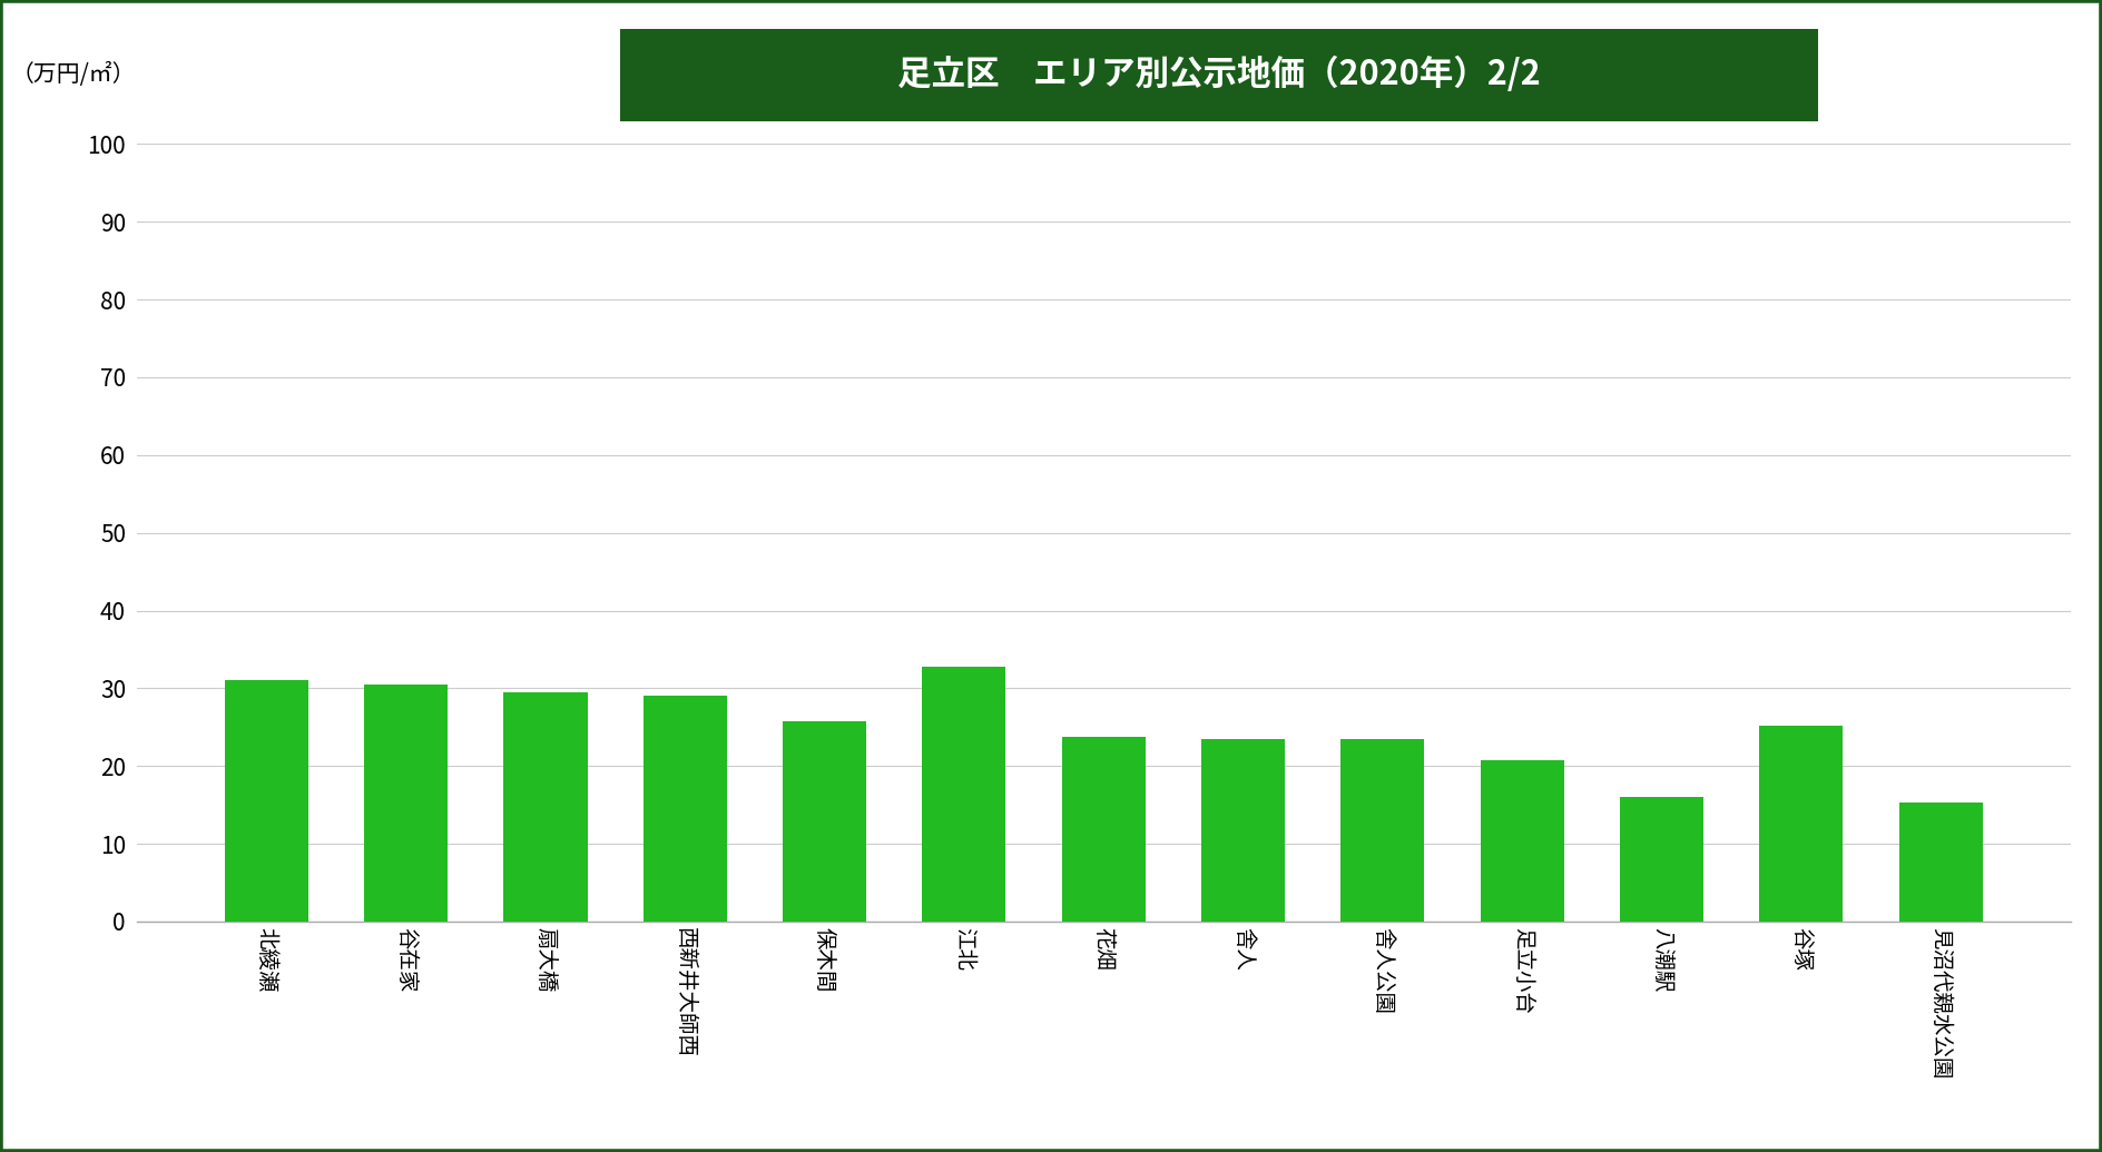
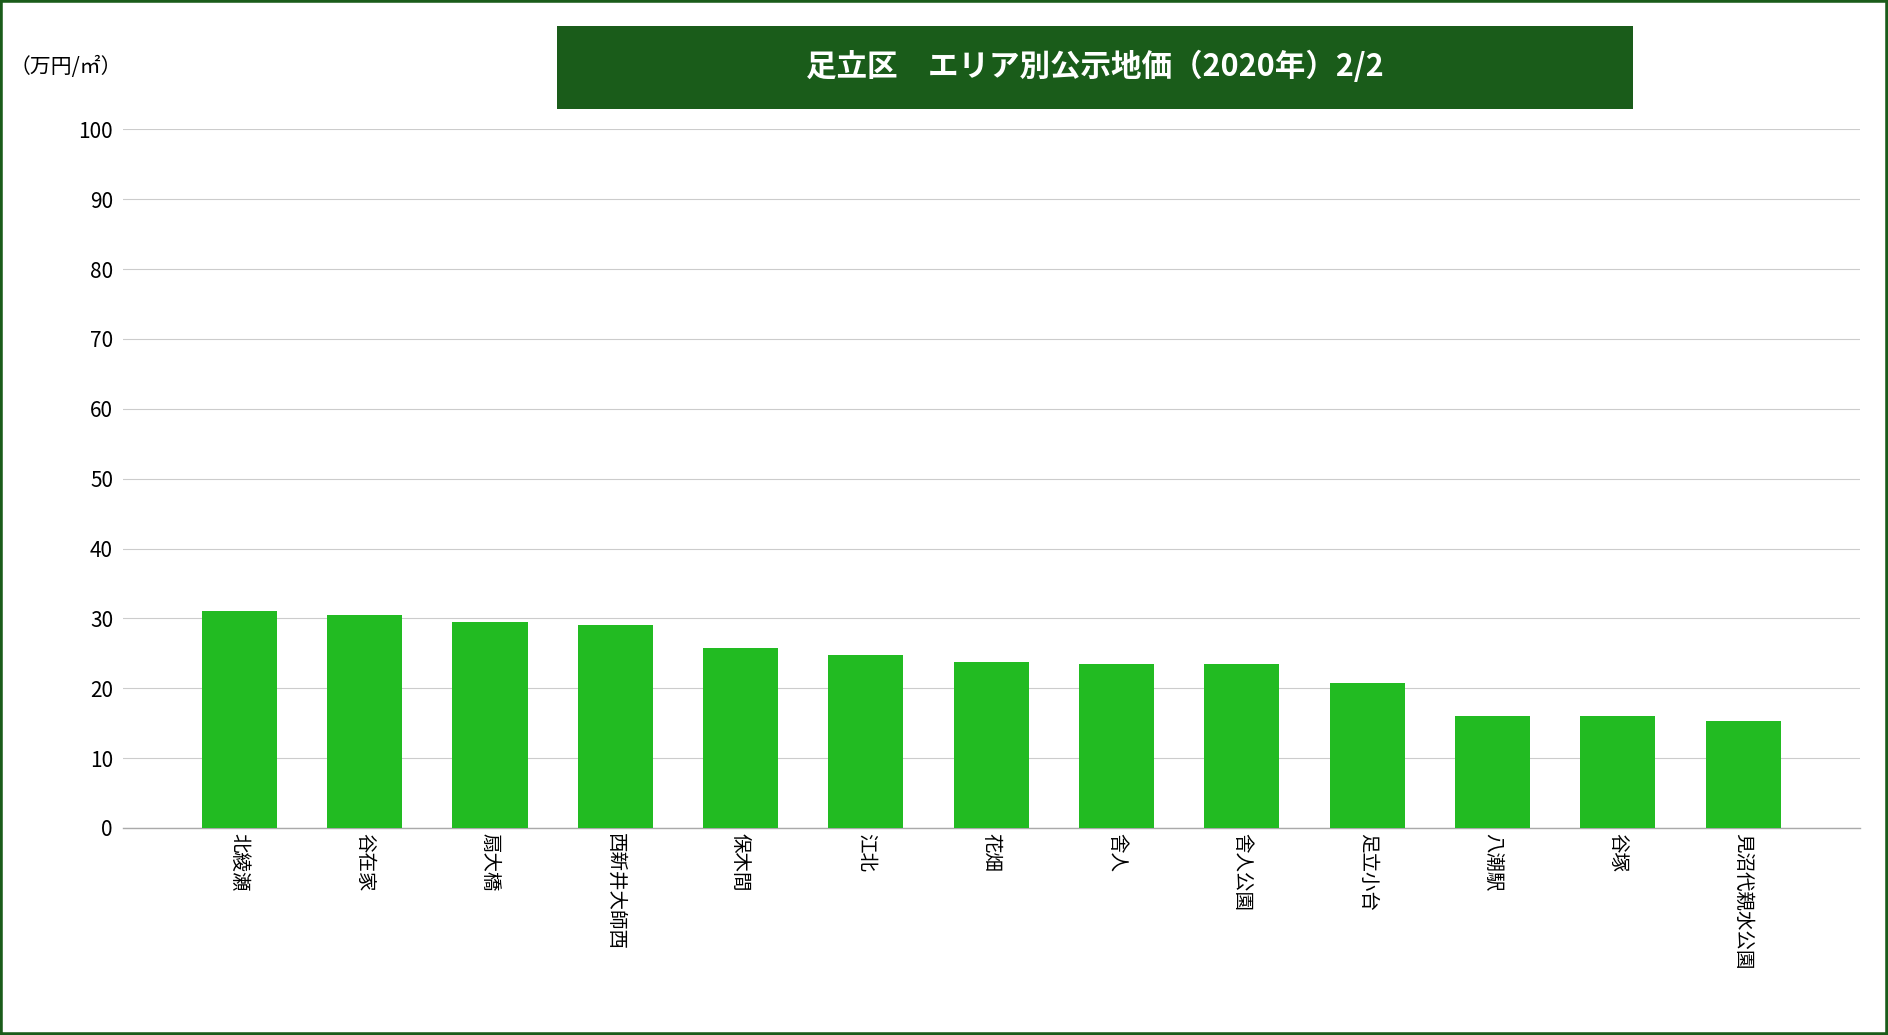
江北: 32.8 -> 24.8
谷塚: 25.2 -> 16.0
